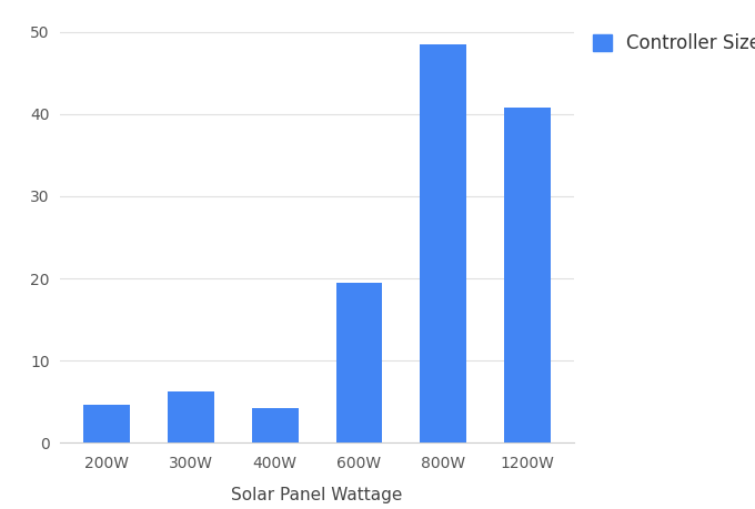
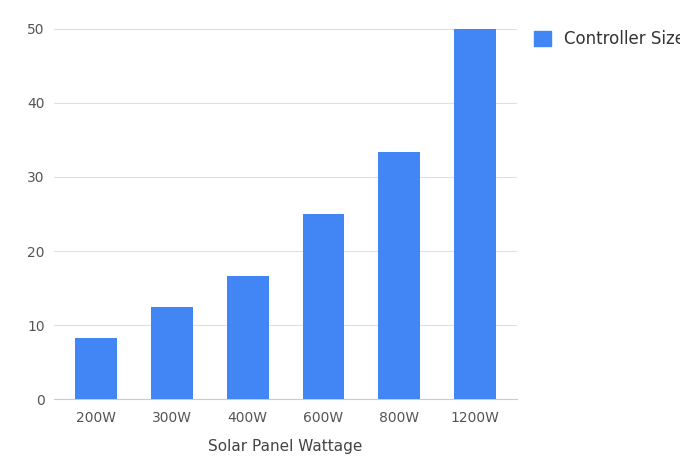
200W: 4.6 -> 8.3
300W: 6.2 -> 12.5
400W: 4.2 -> 16.7
600W: 19.4 -> 25.0
800W: 48.4 -> 33.3
1200W: 40.8 -> 50.0
